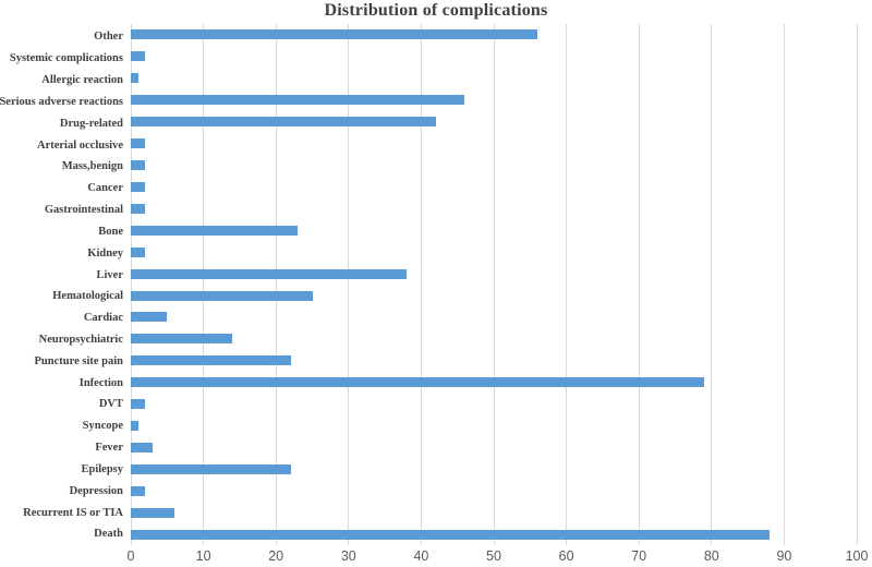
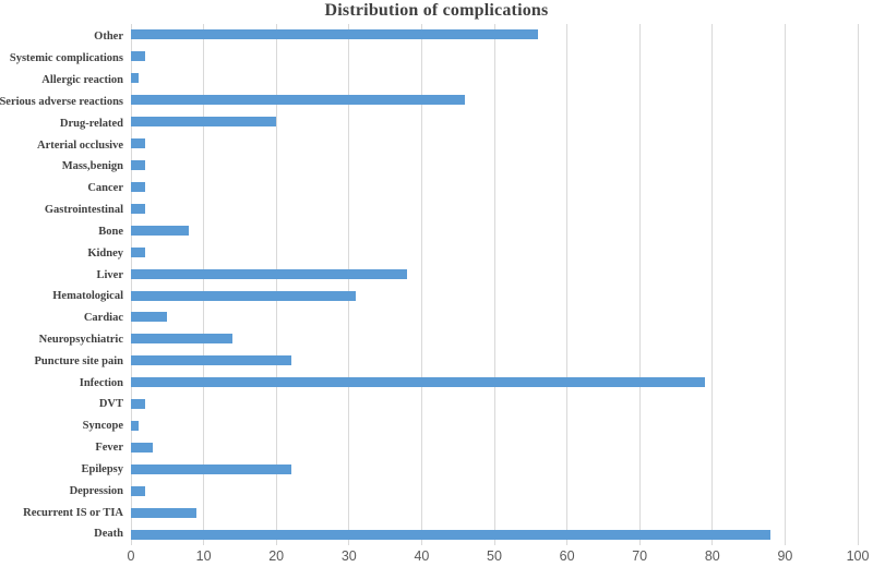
Drug-related: 42 -> 20
Bone: 23 -> 8
Hematological: 25 -> 31
Recurrent IS or TIA: 6 -> 9
